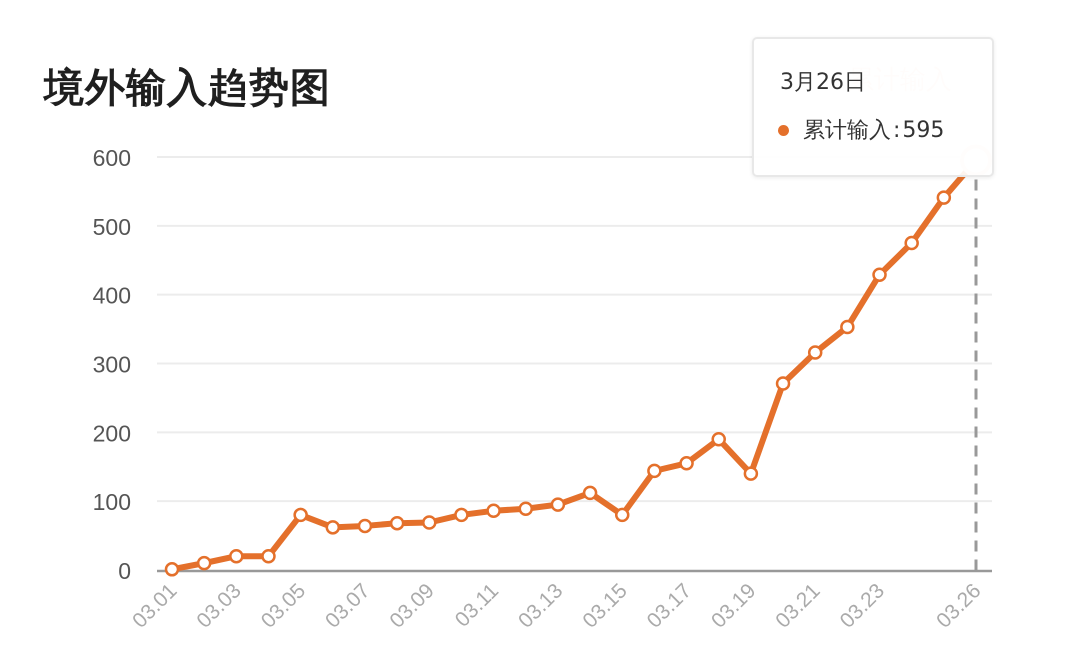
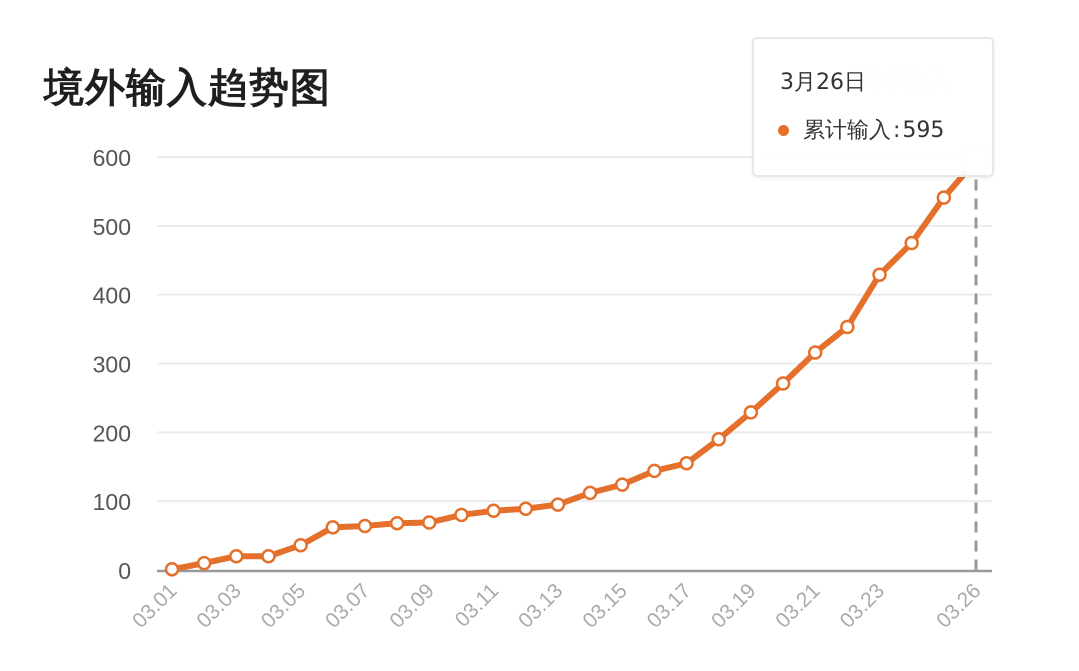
03.05: 80 -> 40
03.15: 80 -> 120
03.19: 140 -> 230
